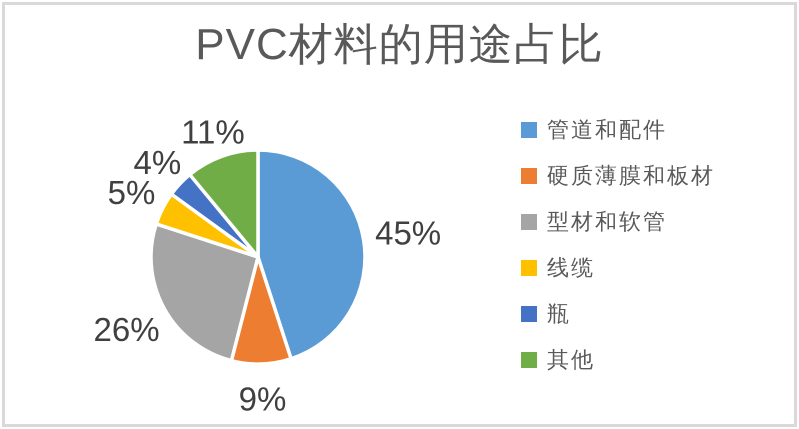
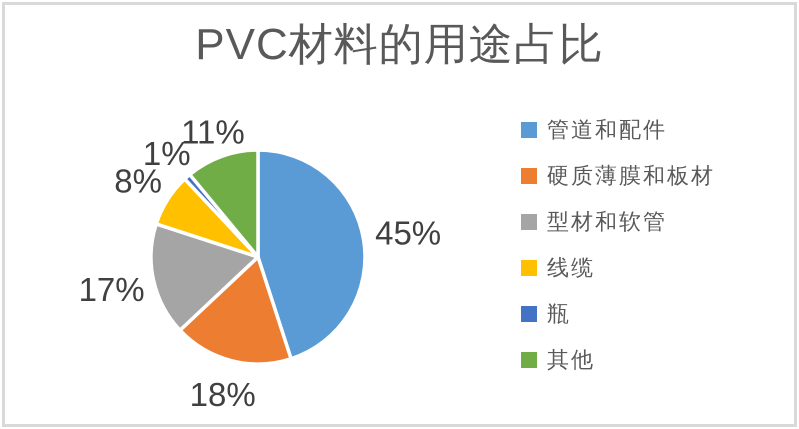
硬质薄膜和板材: 9% -> 18%
型材和软管: 26% -> 17%
线缆: 5% -> 8%
瓶: 4% -> 1%
